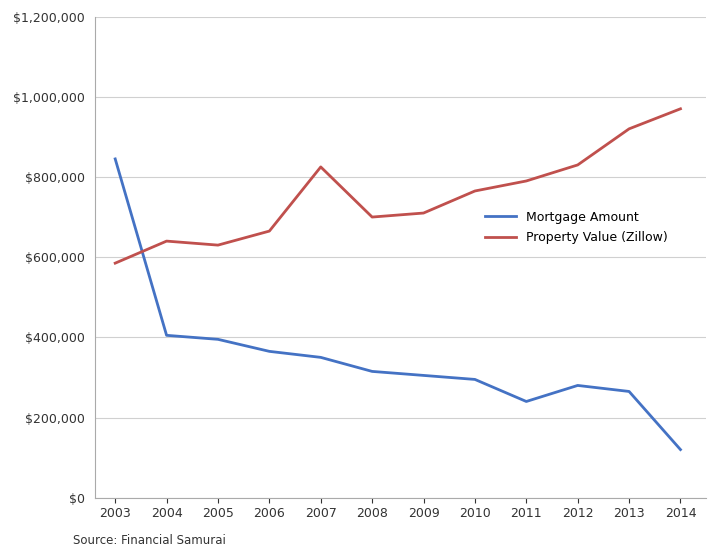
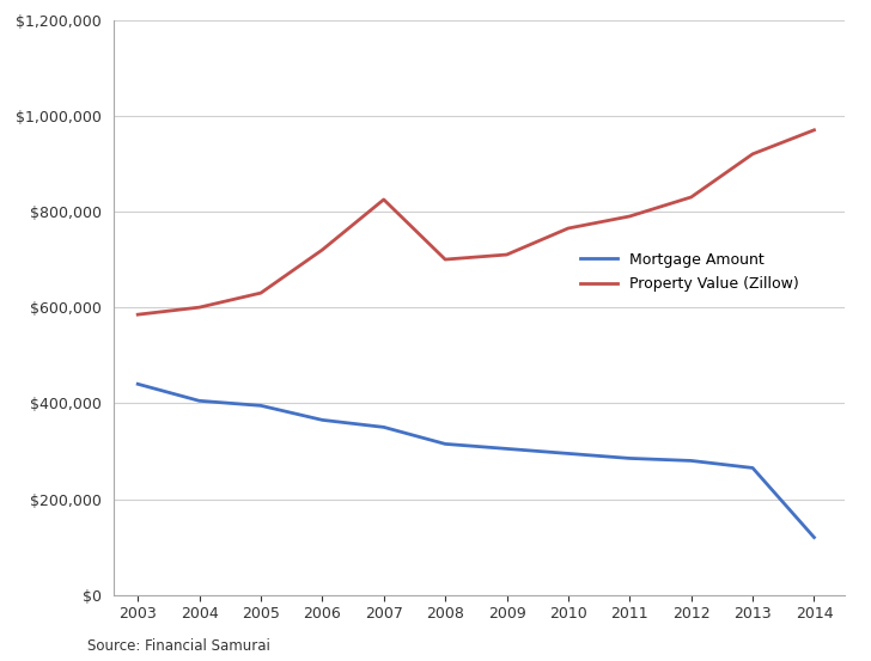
Mortgage Amount/2003: $845,000 -> $440,000
Property Value (Zillow)/2004: $640,000 -> $600,000
Property Value (Zillow)/2006: $665,000 -> $720,000
Mortgage Amount/2011: $240,000 -> $285,000
